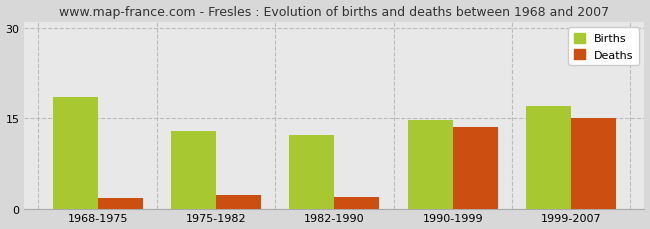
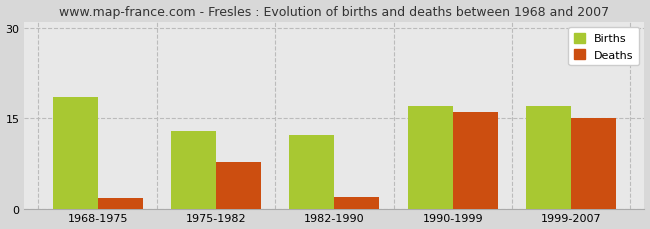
Deaths/1975-1982: 2.3 -> 7.8
Births/1990-1999: 14.7 -> 17.0
Deaths/1990-1999: 13.5 -> 16.0
